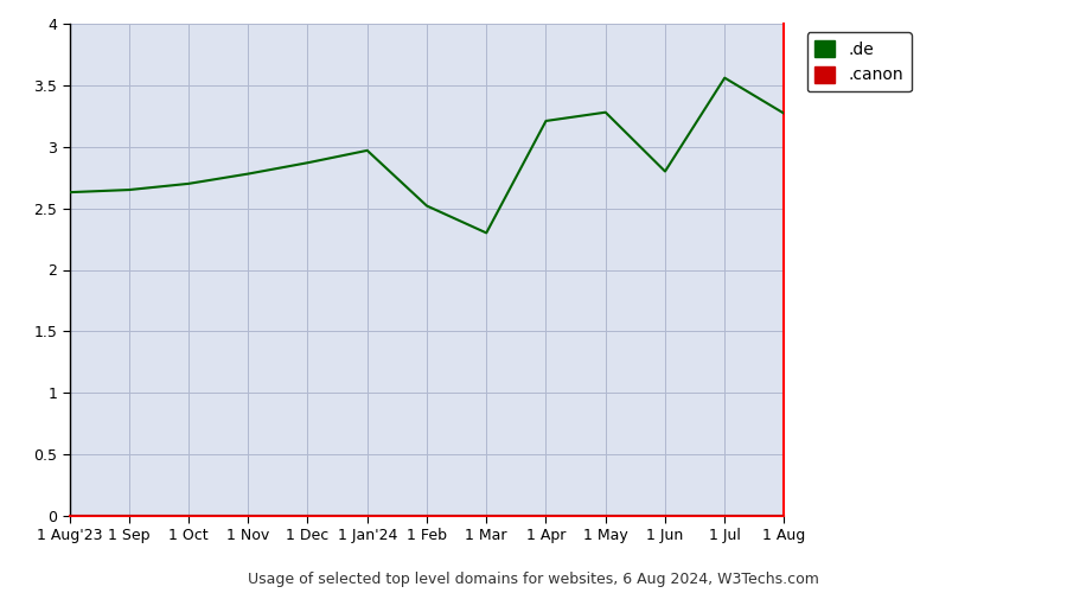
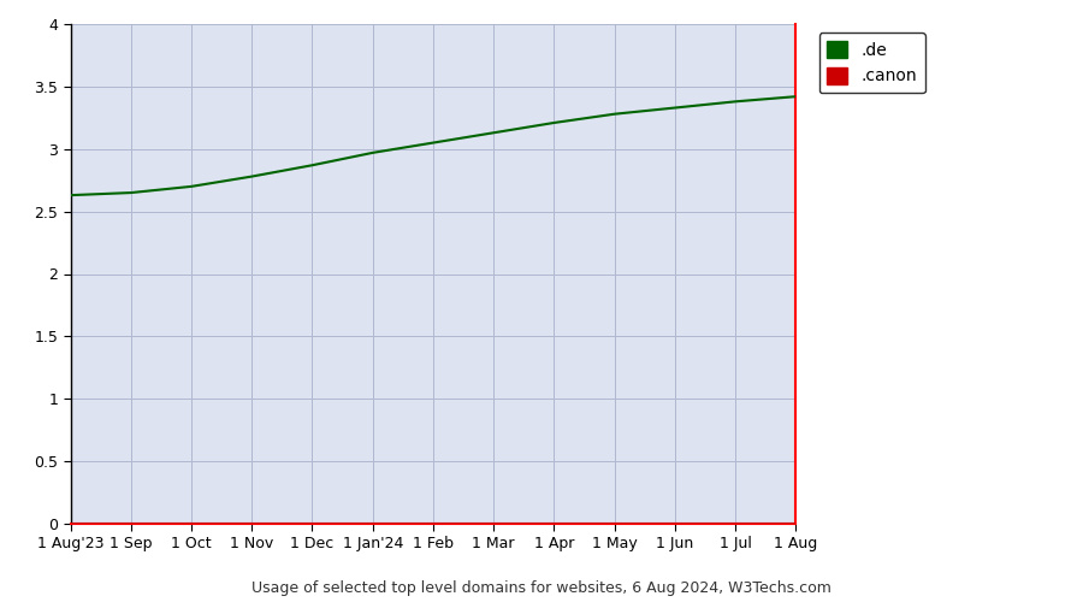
.de/1 Feb: 2.52 -> 3.05
.de/1 Mar: 2.30 -> 3.13
.de/1 Jun: 2.80 -> 3.33
.de/1 Jul: 3.56 -> 3.38
.de/1 Aug: 3.27 -> 3.42
